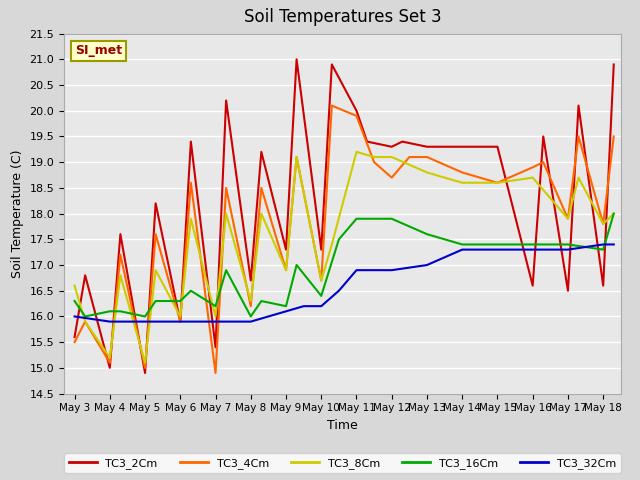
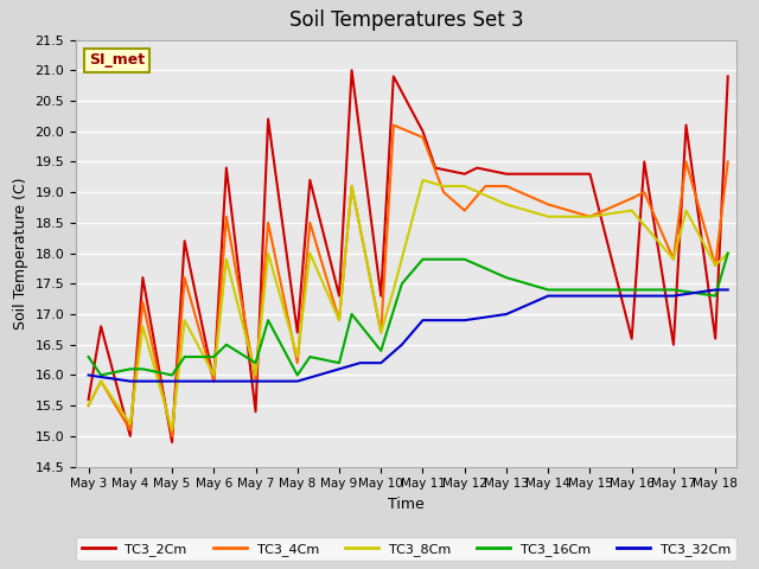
TC3_8Cm/May 3: 16.6 -> 15.5
TC3_4Cm/May 7: 14.9 -> 15.9
